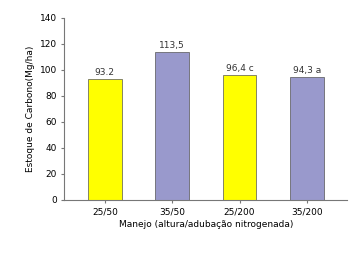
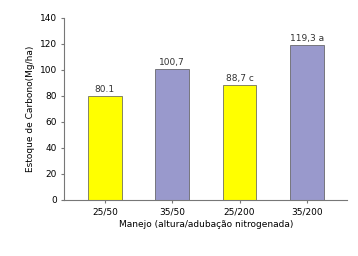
25/50: 93.2 -> 80.1
35/50: 113,5 -> 100,7
25/200: 96,4 -> 88,7
35/200: 94,3 -> 119,3
